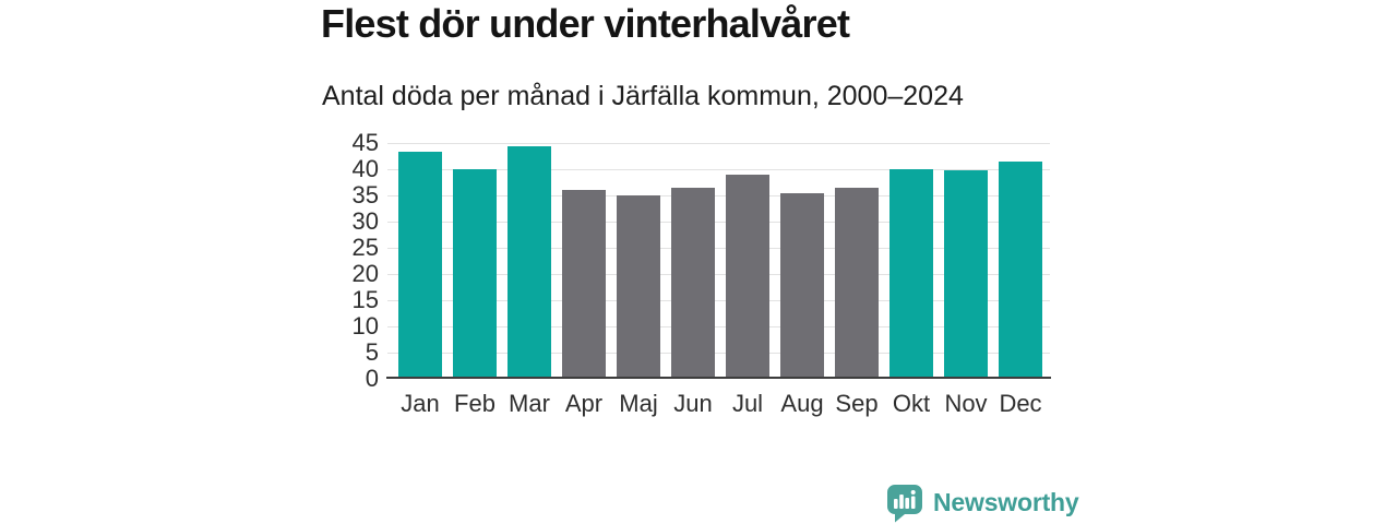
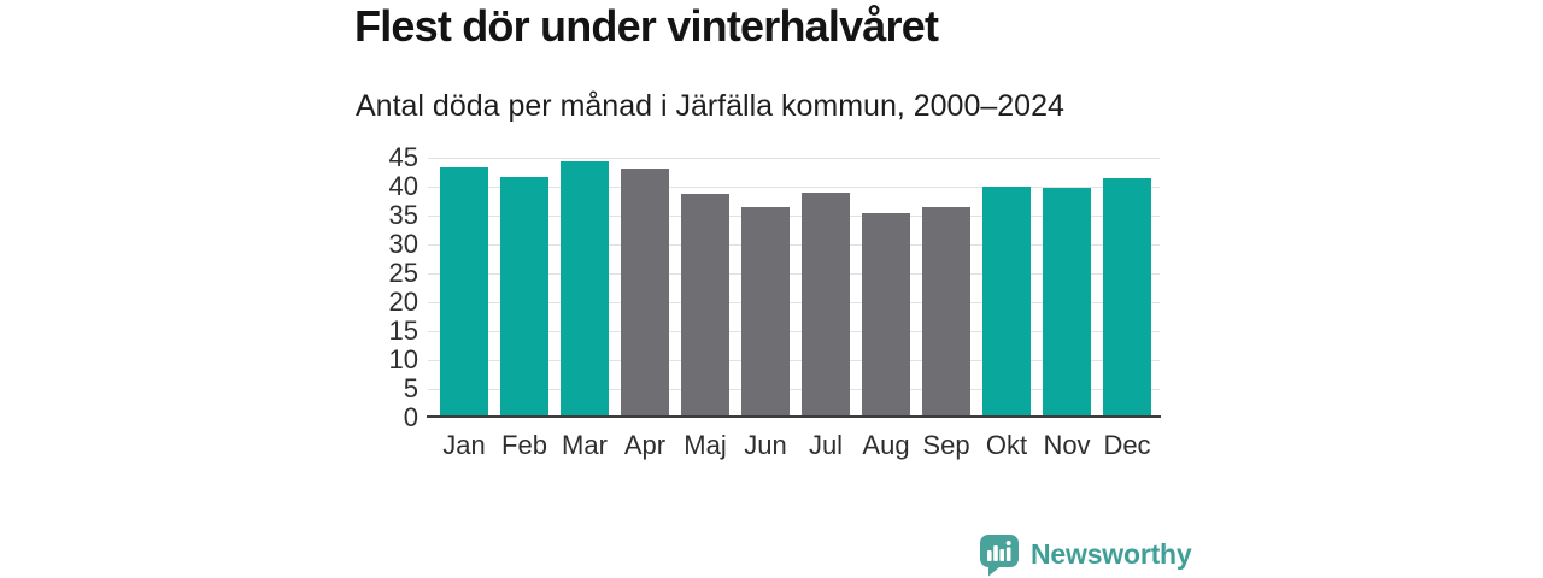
Feb: 40 -> 42
Apr: 36 -> 43
Maj: 35 -> 39
